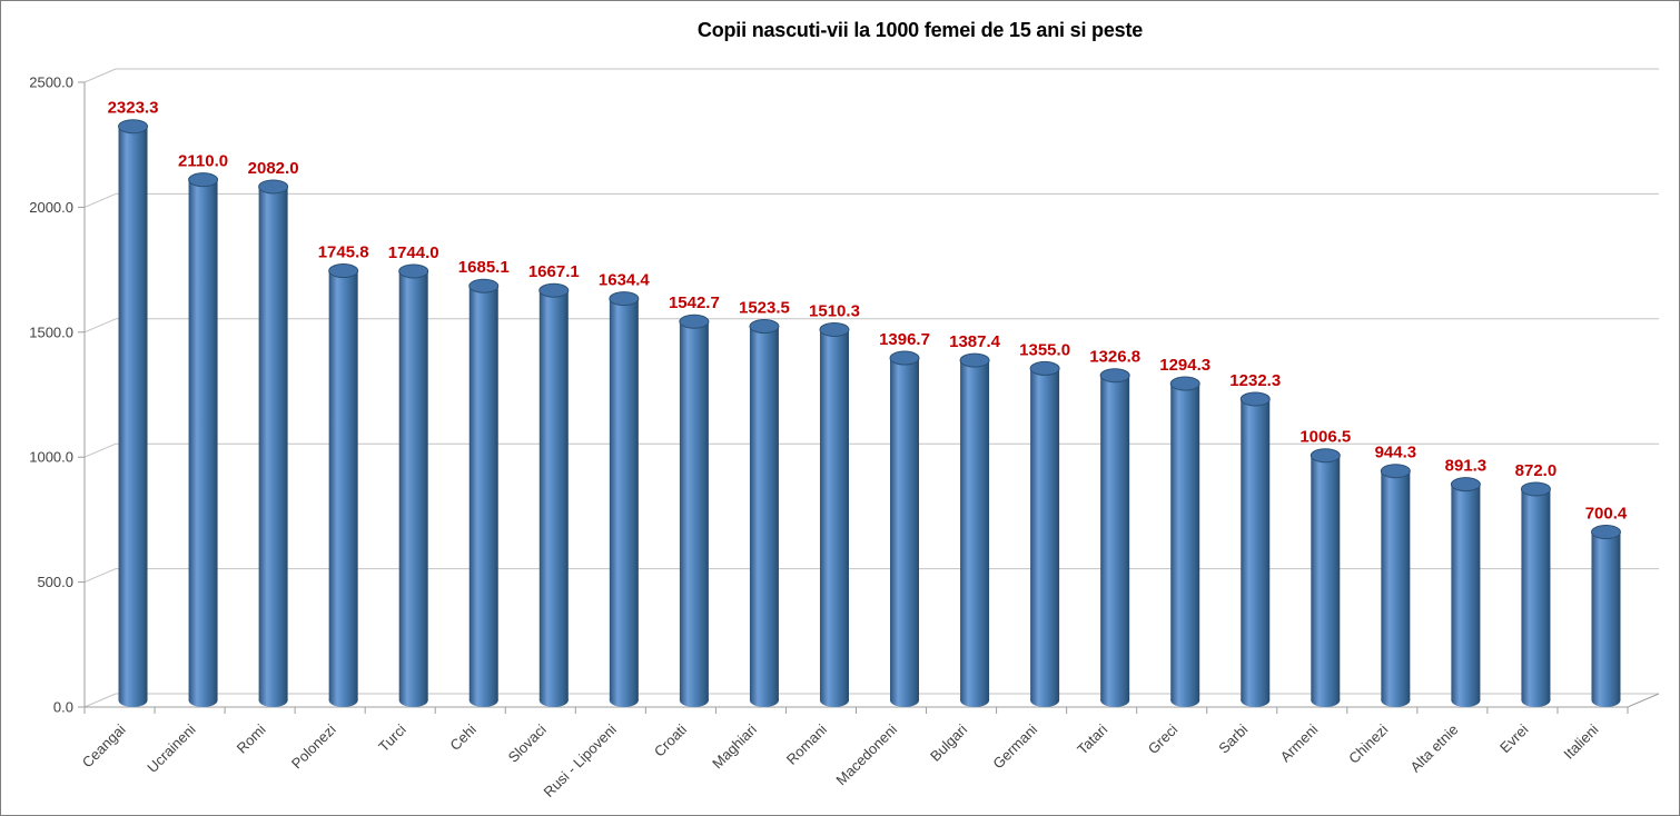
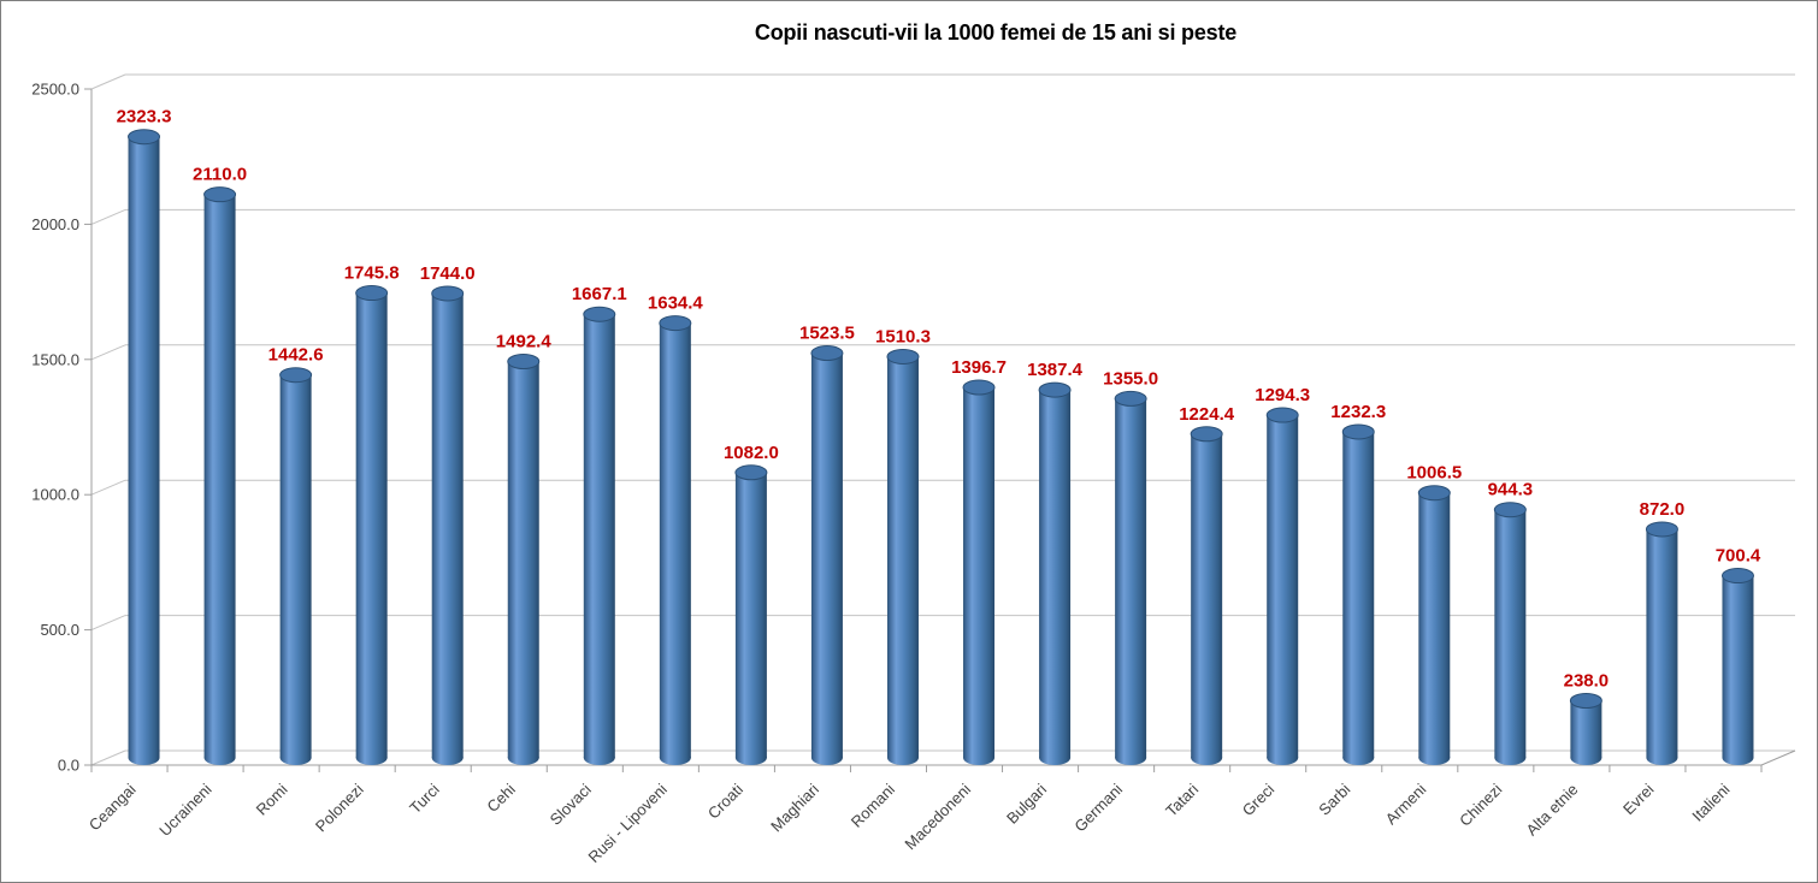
Romi: 2082.0 -> 1442.6
Cehi: 1685.1 -> 1492.4
Croati: 1542.7 -> 1082.0
Tatari: 1326.8 -> 1224.4
Alta etnie: 891.3 -> 238.0
